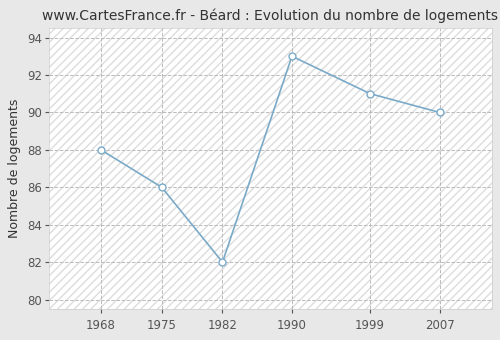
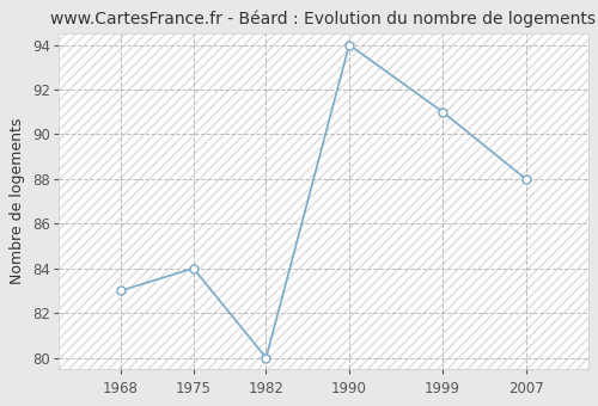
1968: 88 -> 83
1975: 86 -> 84
1982: 82 -> 80
1990: 93 -> 94
2007: 90 -> 88
